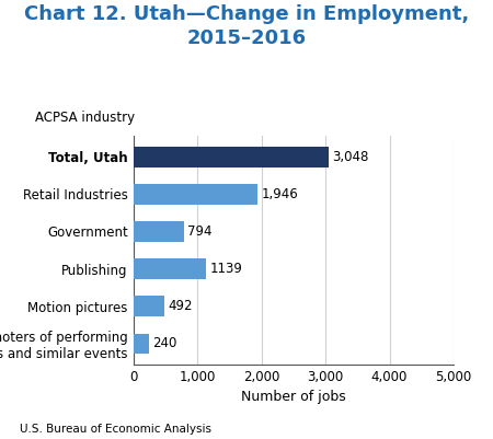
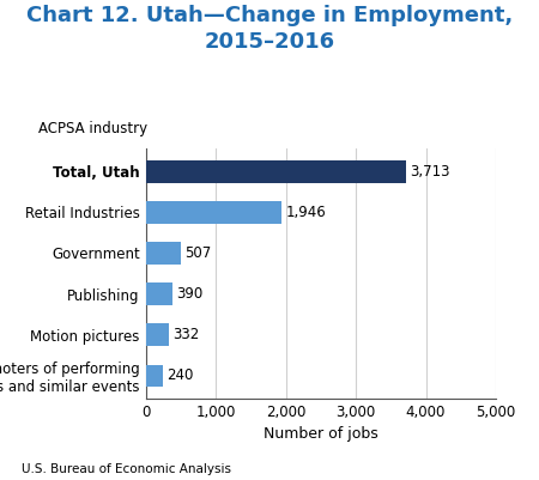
Total, Utah: 3,048 -> 3,713
Government: 794 -> 507
Publishing: 1139 -> 390
Motion pictures: 492 -> 332
